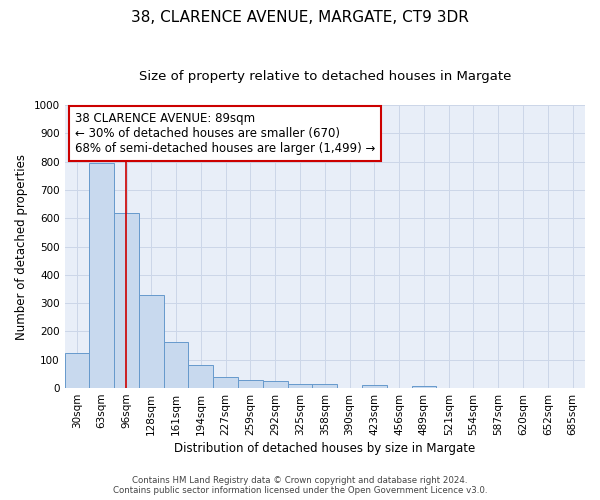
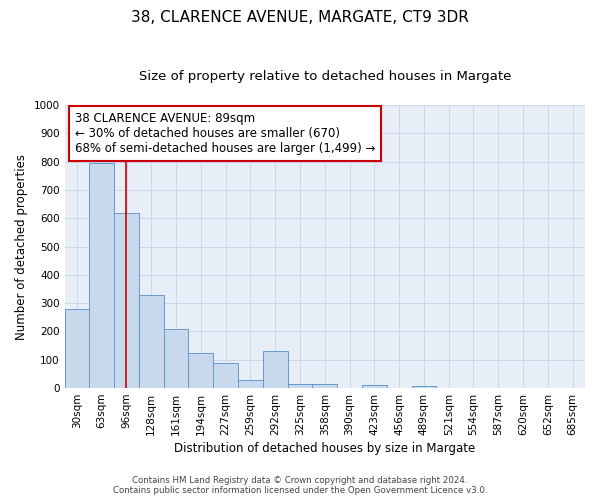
30sqm: 125 -> 280
161sqm: 162 -> 210
194sqm: 82 -> 125
227sqm: 40 -> 90
292sqm: 25 -> 130
